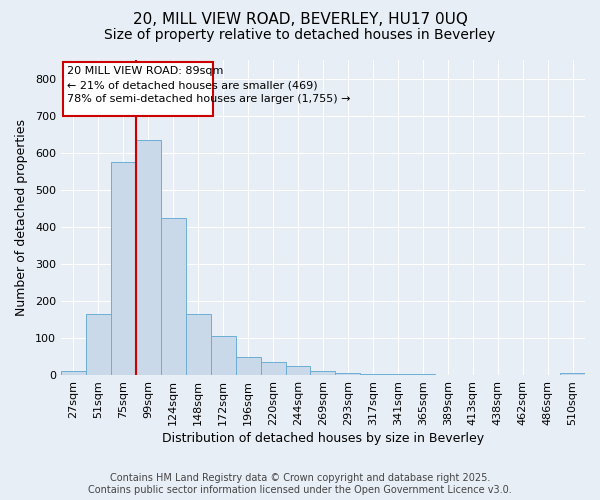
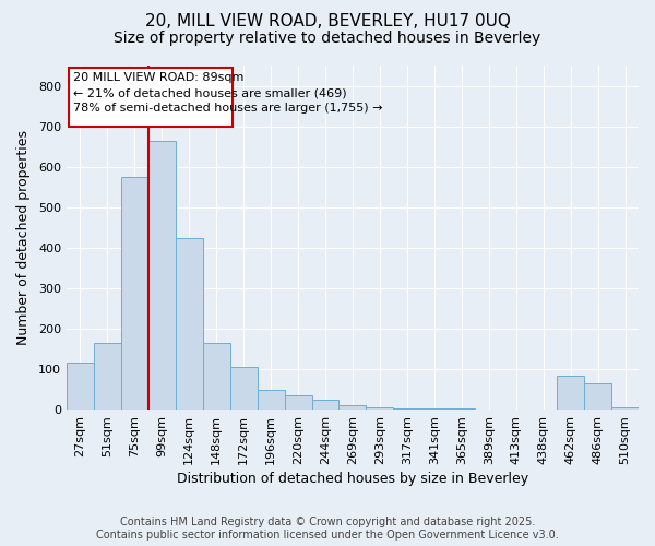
27sqm: 10 -> 115
99sqm: 635 -> 665
462sqm: 1 -> 85
486sqm: 1 -> 65
